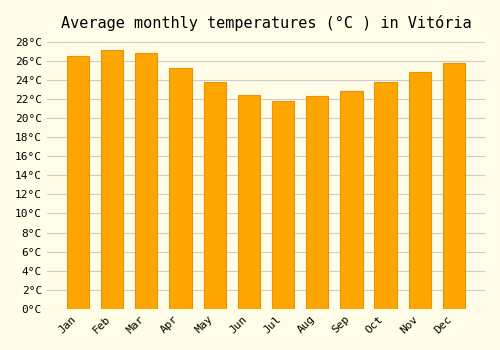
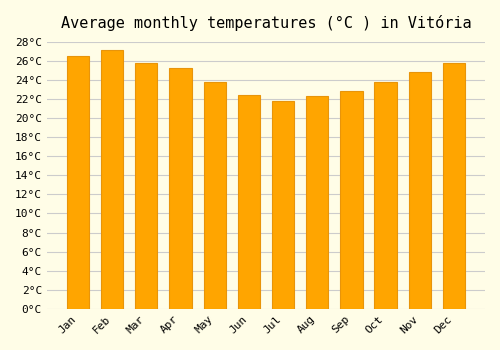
Mar: 26.8°C -> 25.8°C
